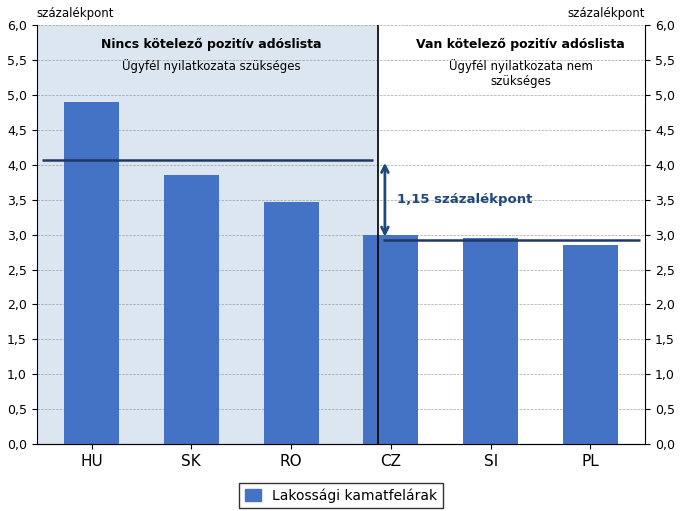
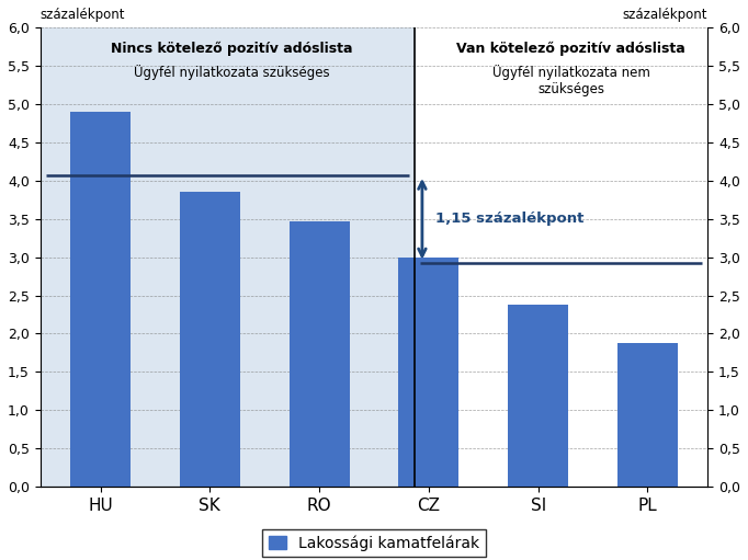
SI: 2,95 -> 2,38
PL: 2,85 -> 1,88
